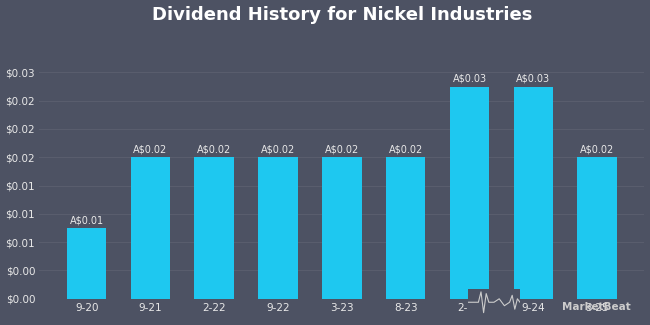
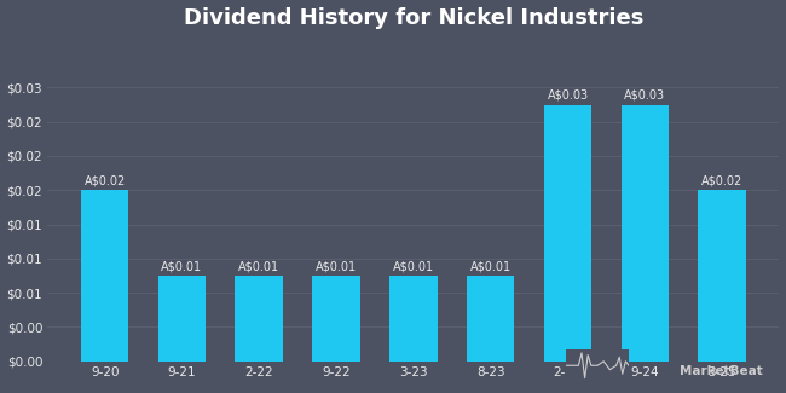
Dividend History for Nickel Industries/9-20: A$0.01 -> A$0.02
Dividend History for Nickel Industries/9-21: A$0.02 -> A$0.01
Dividend History for Nickel Industries/2-22: A$0.02 -> A$0.01
Dividend History for Nickel Industries/9-22: A$0.02 -> A$0.01
Dividend History for Nickel Industries/3-23: A$0.02 -> A$0.01
Dividend History for Nickel Industries/8-23: A$0.02 -> A$0.01
